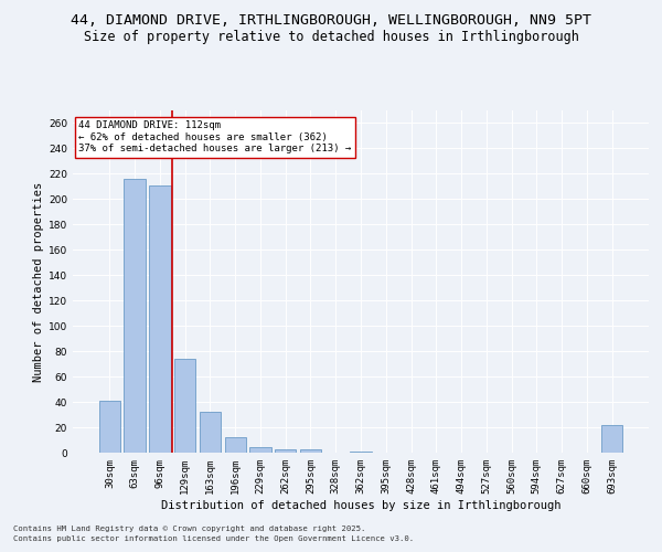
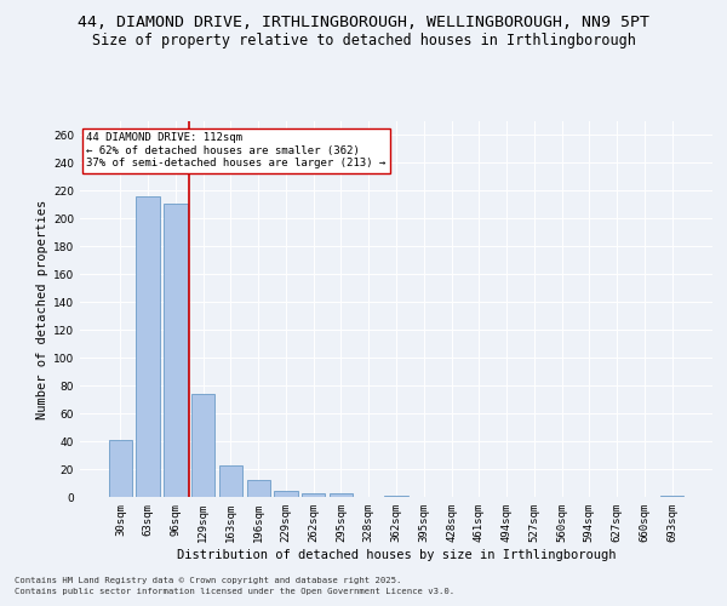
163sqm: 32 -> 23
693sqm: 22 -> 1
